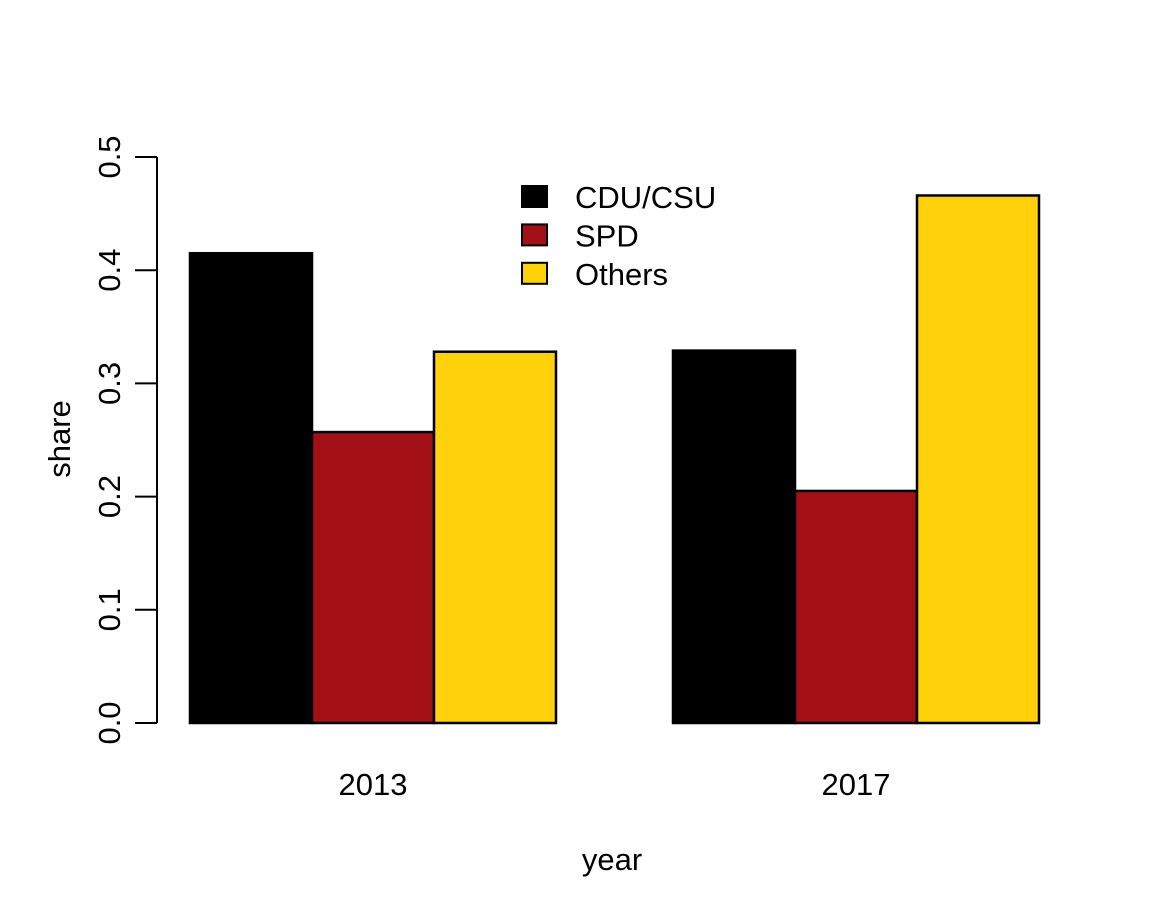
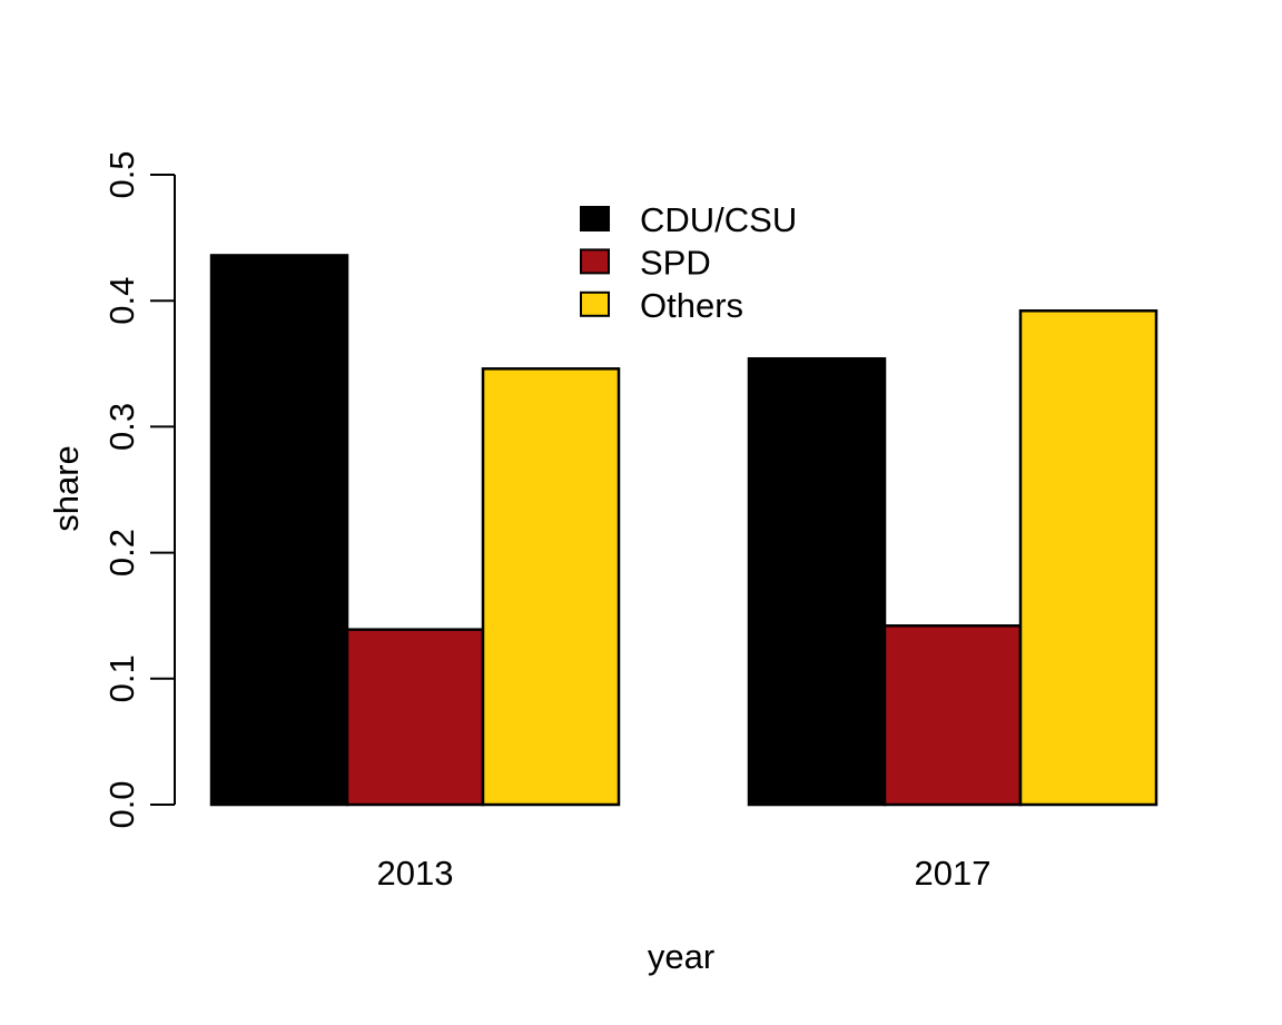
CDU/CSU/2013: 0.415 -> 0.436
SPD/2013: 0.257 -> 0.139
Others/2013: 0.328 -> 0.346
CDU/CSU/2017: 0.329 -> 0.354
SPD/2017: 0.205 -> 0.142
Others/2017: 0.466 -> 0.392
